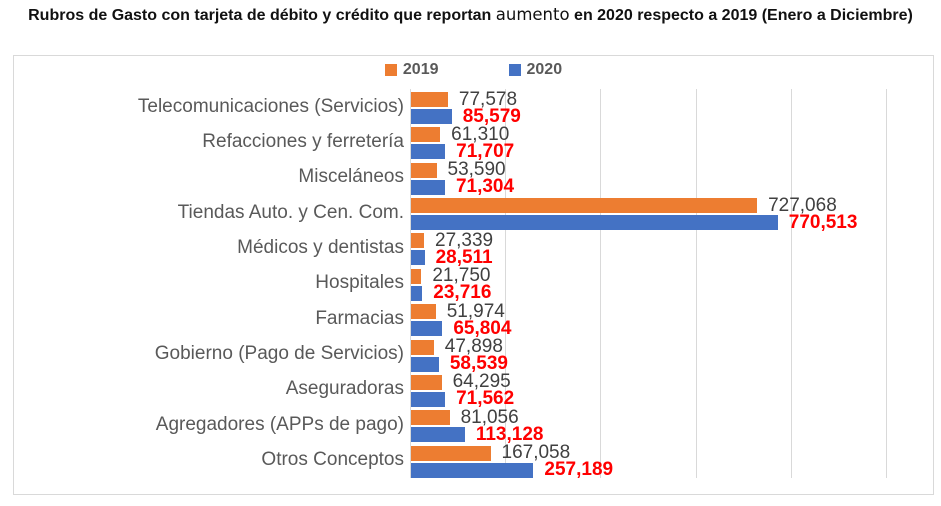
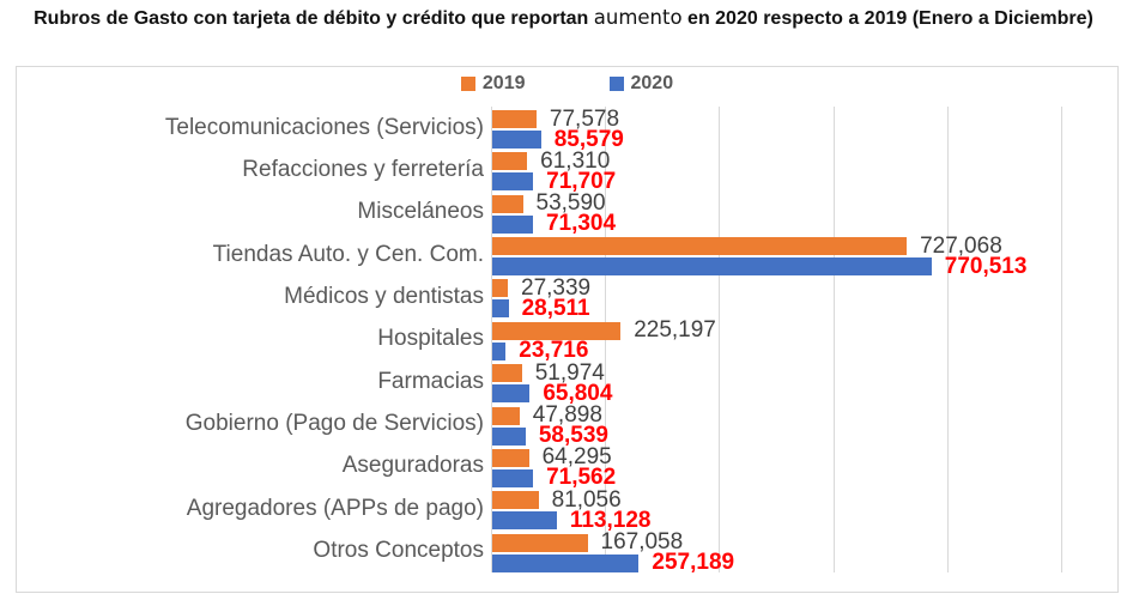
2019/Hospitales: 21,750 -> 225,197
